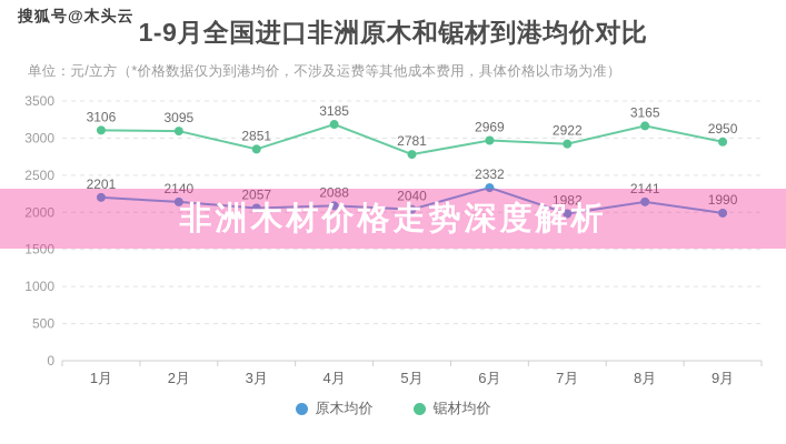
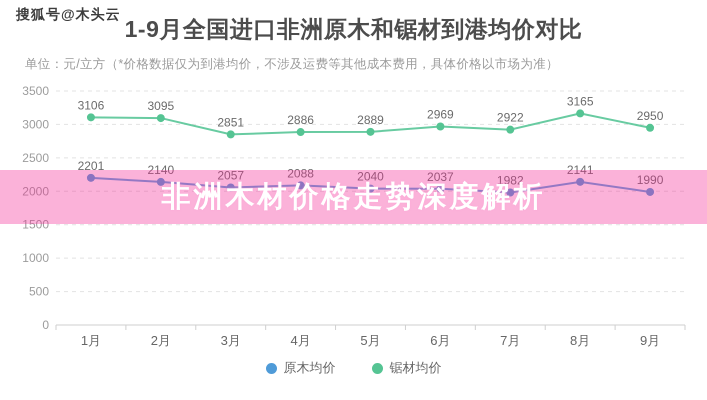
锯材均价/4月: 3185 -> 2886
锯材均价/5月: 2781 -> 2889
原木均价/6月: 2332 -> 2037
